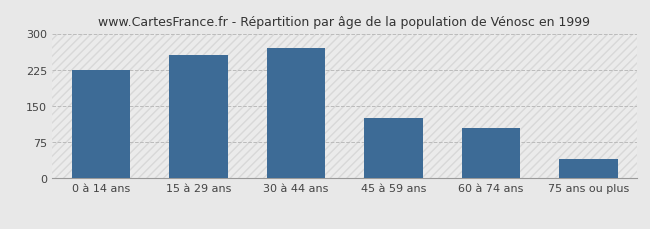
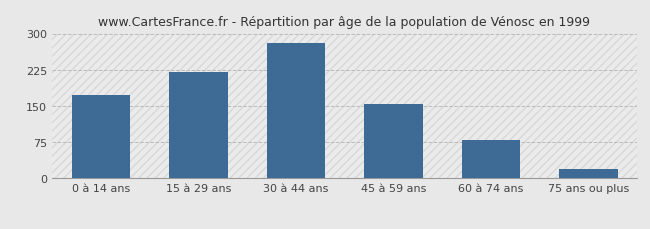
0 à 14 ans: 225 -> 172
15 à 29 ans: 255 -> 221
30 à 44 ans: 270 -> 281
45 à 59 ans: 125 -> 154
60 à 74 ans: 105 -> 80
75 ans ou plus: 40 -> 20
